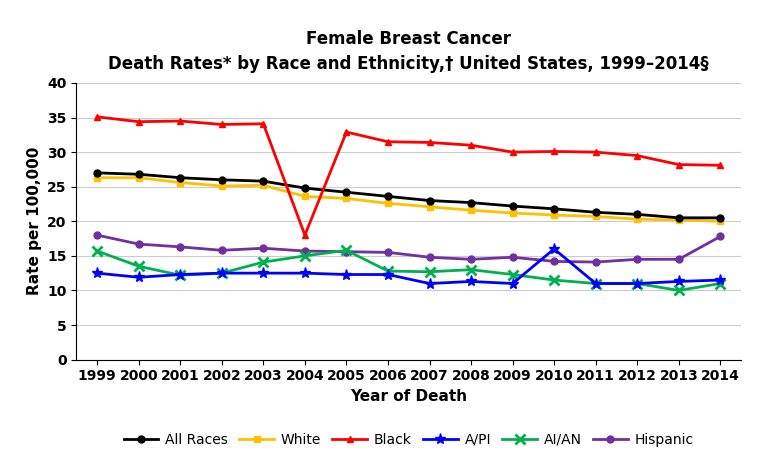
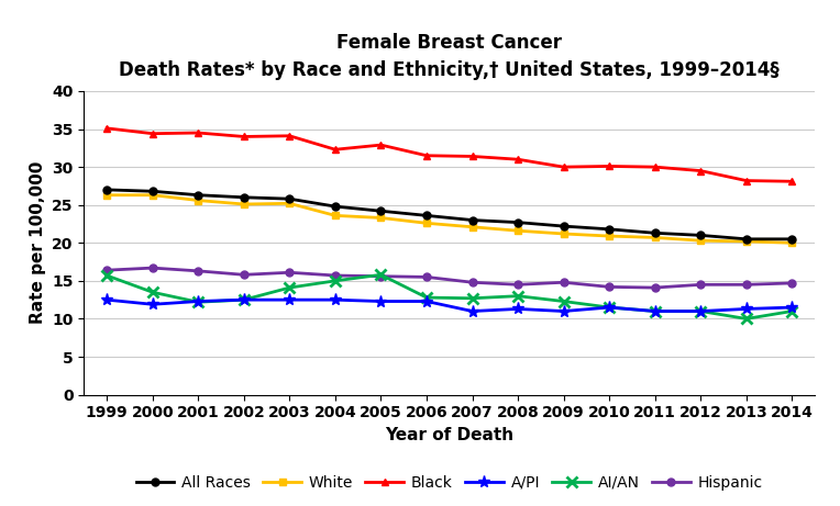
Hispanic/1999: 18.0 -> 16.4
Black/2004: 18.0 -> 32.3
A/PI/2010: 16.0 -> 11.5
Hispanic/2014: 17.8 -> 14.7
